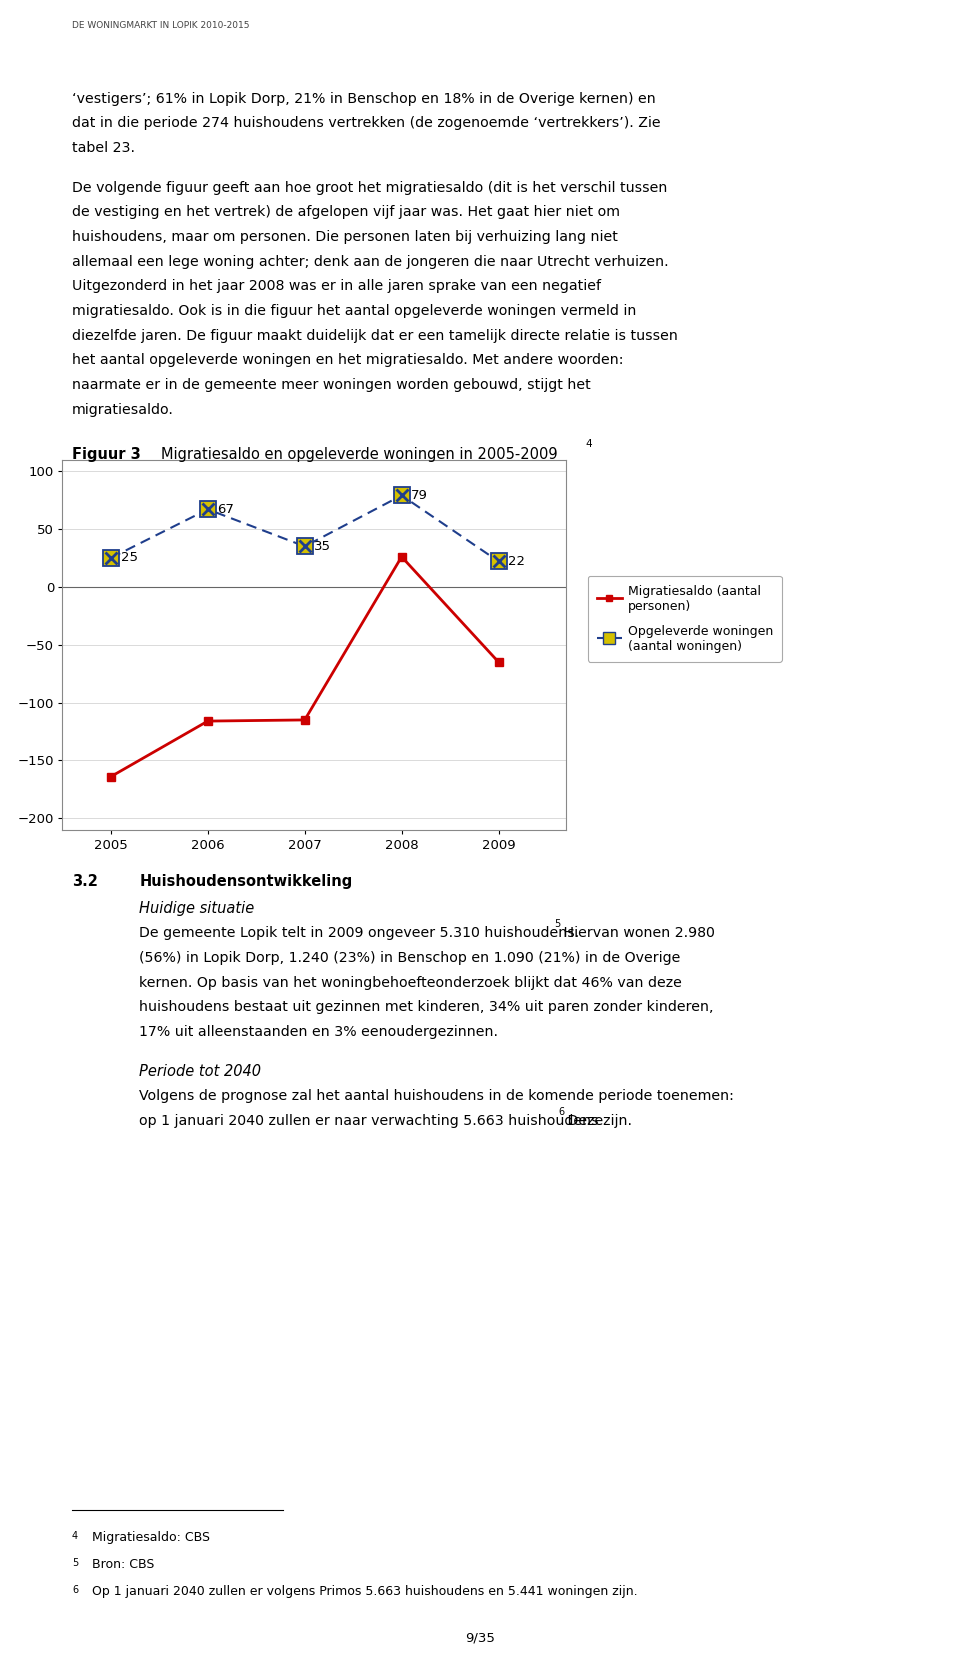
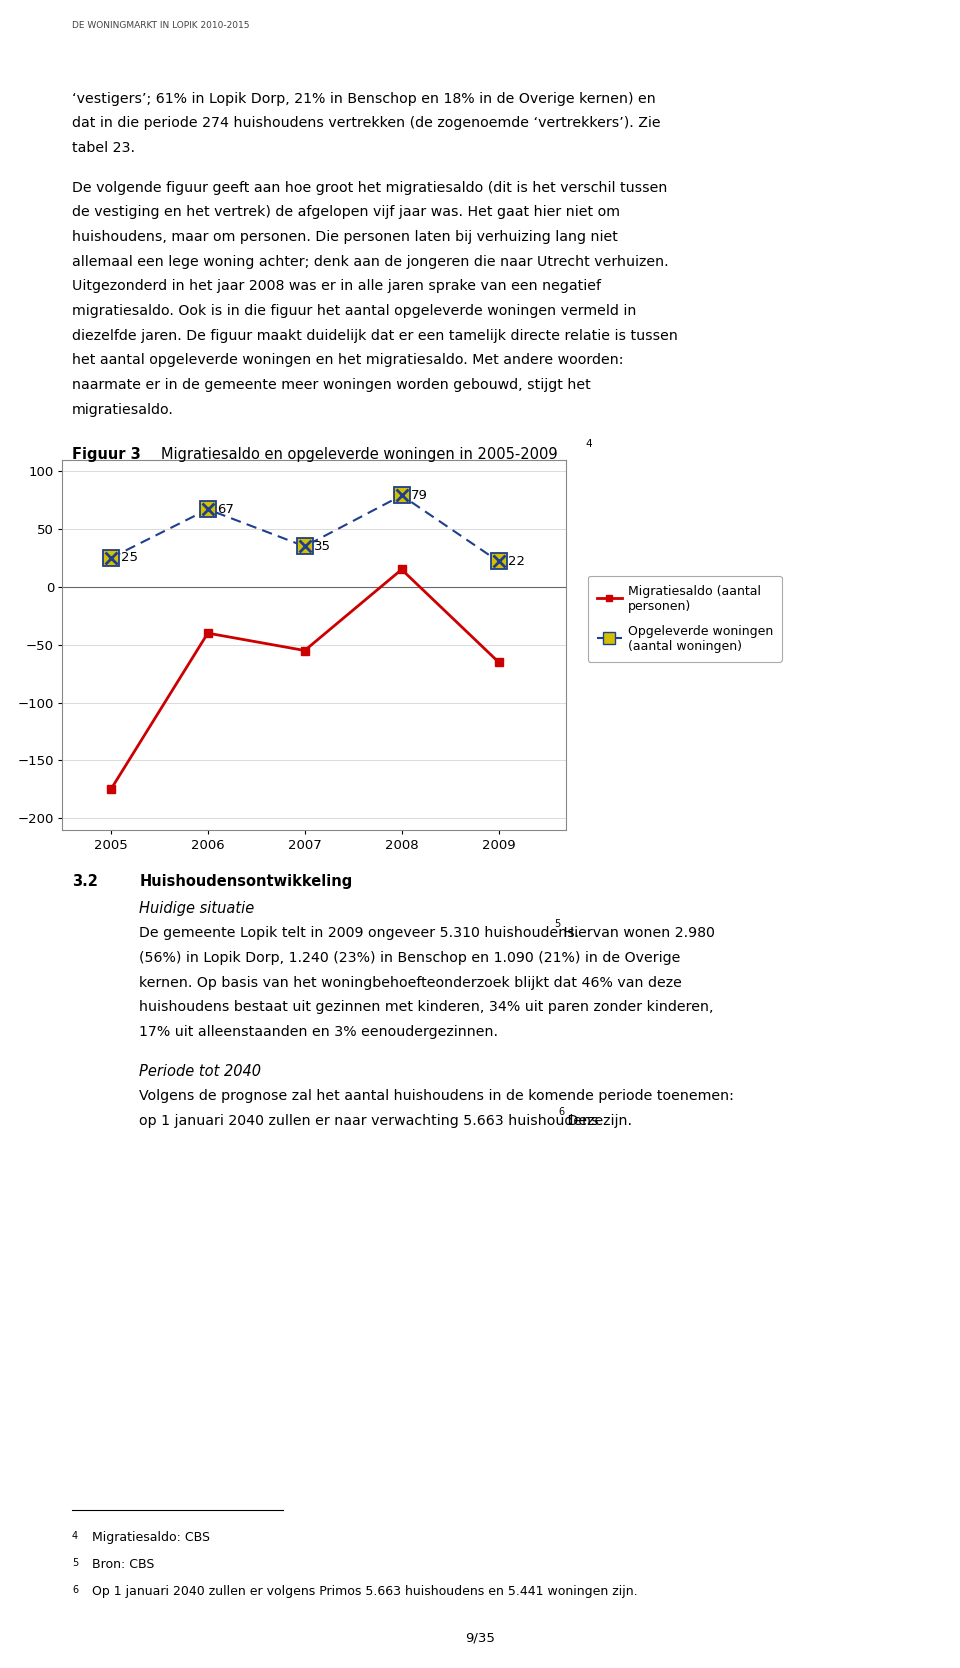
Migratiesaldo (aantal personen)/2005: -164 -> -175
Migratiesaldo (aantal personen)/2006: -116 -> -40
Migratiesaldo (aantal personen)/2007: -115 -> -55
Migratiesaldo (aantal personen)/2008: 26 -> 15
